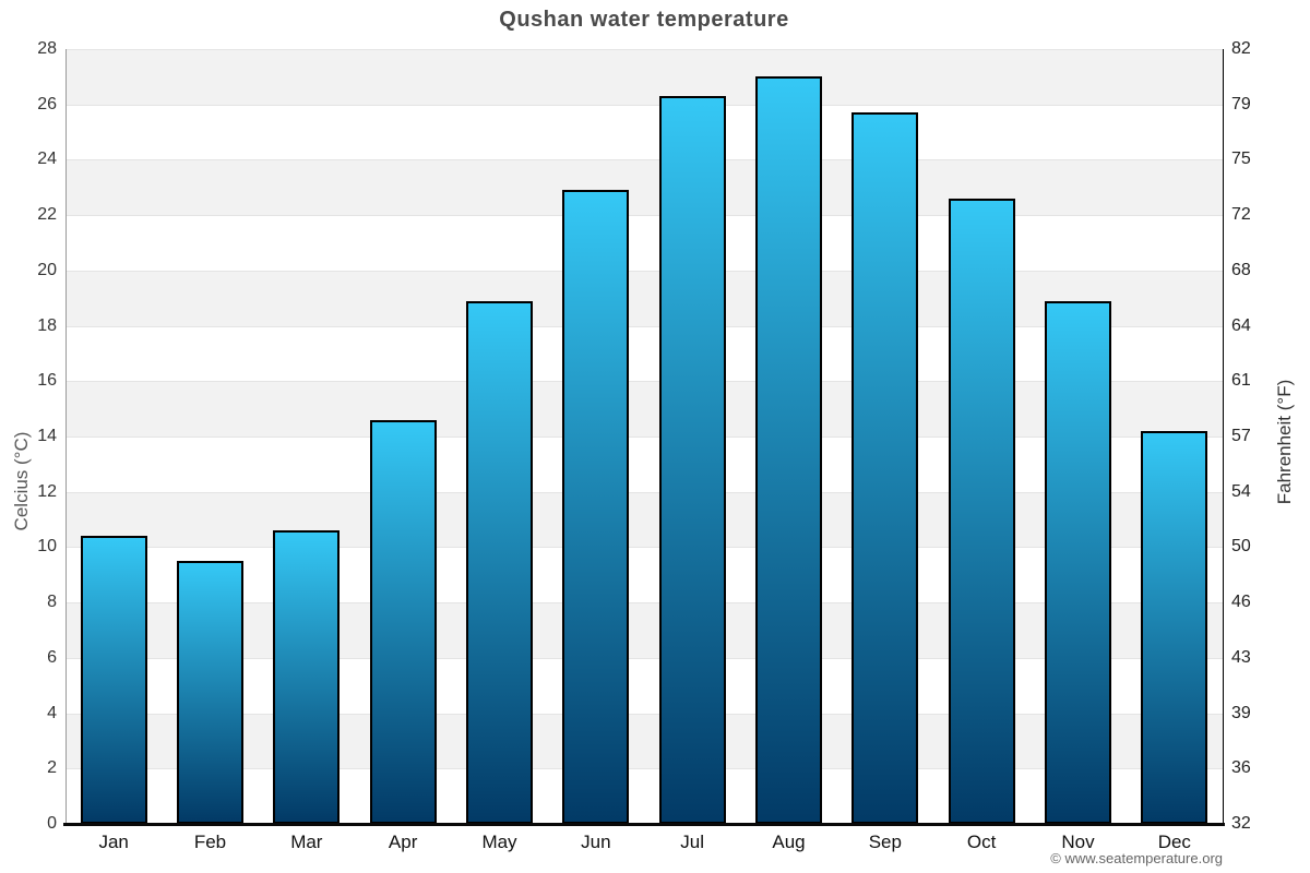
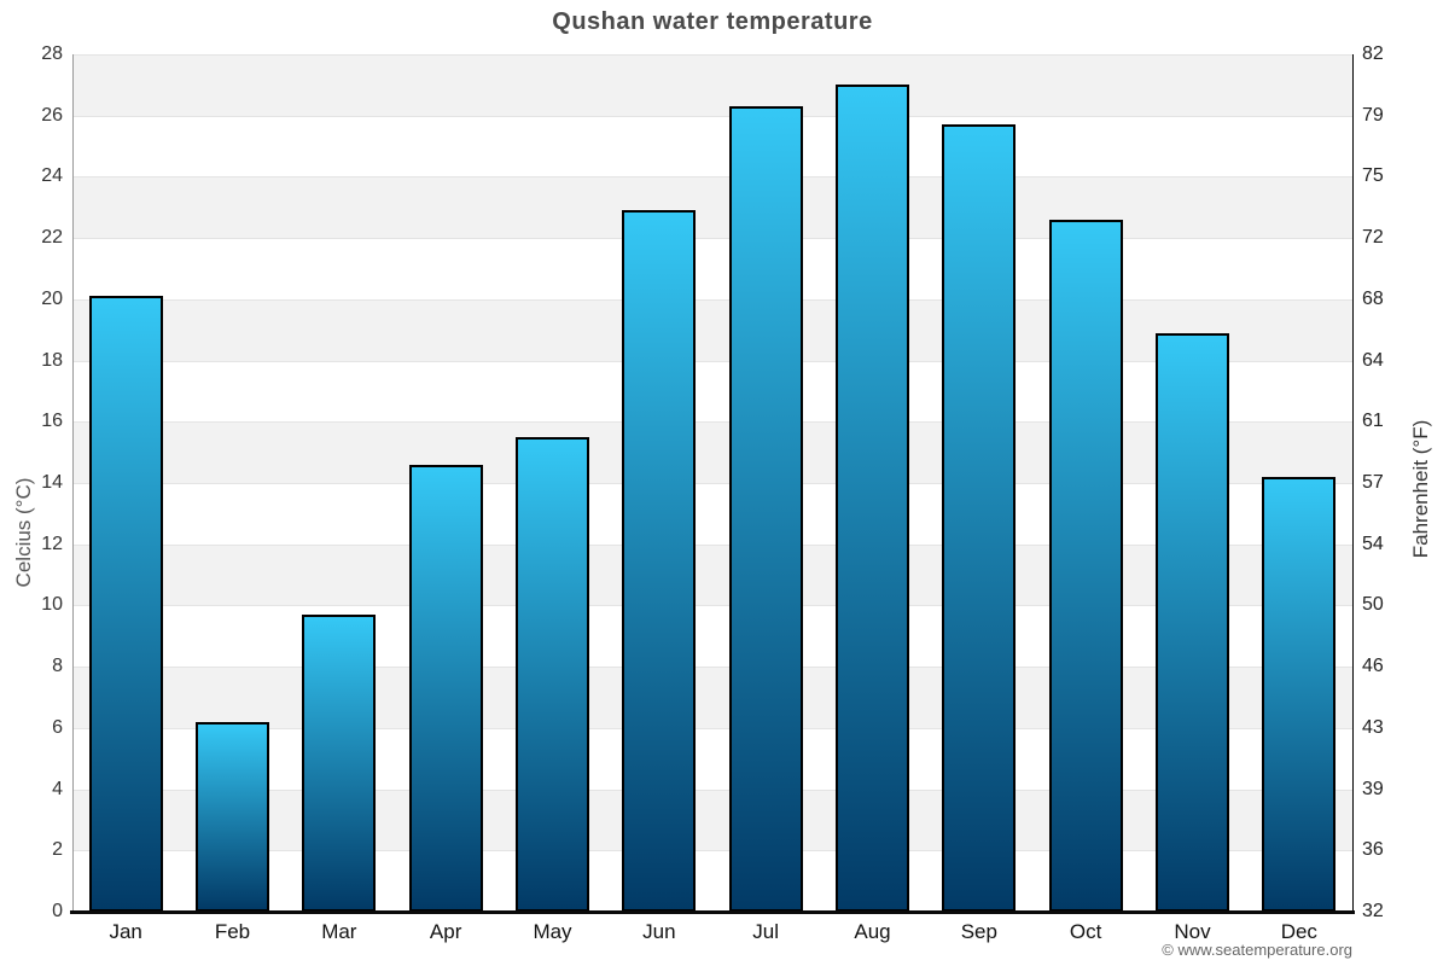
Jan: 10.4 -> 20.1
Feb: 9.5 -> 6.2
Mar: 10.6 -> 9.7
May: 18.9 -> 15.5
